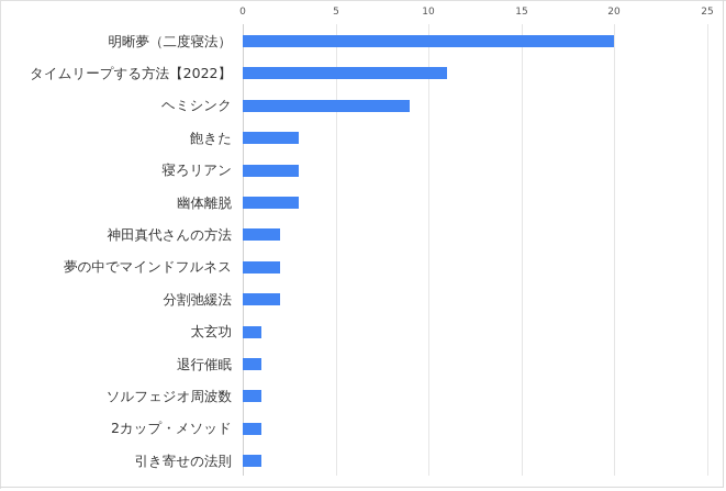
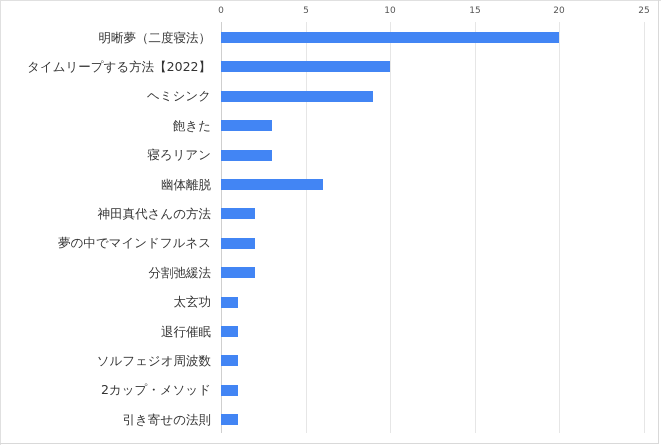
タイムリープする方法【2022】: 11 -> 10
幽体離脱: 3 -> 6
